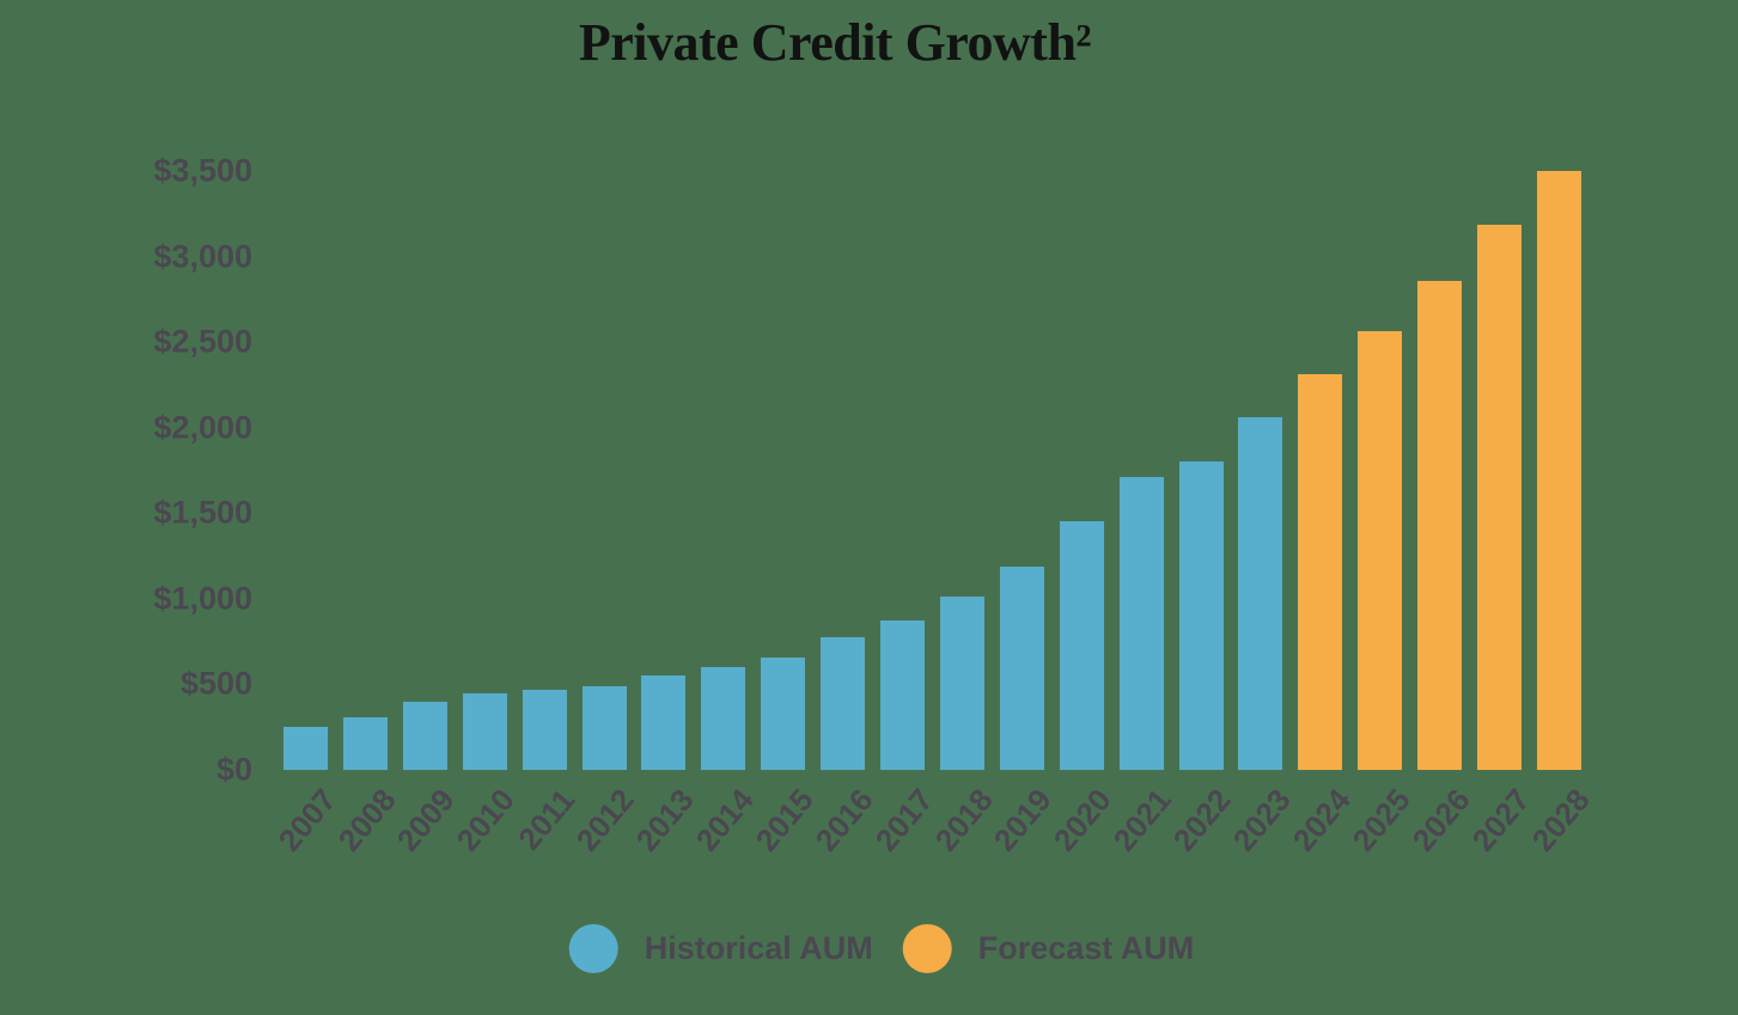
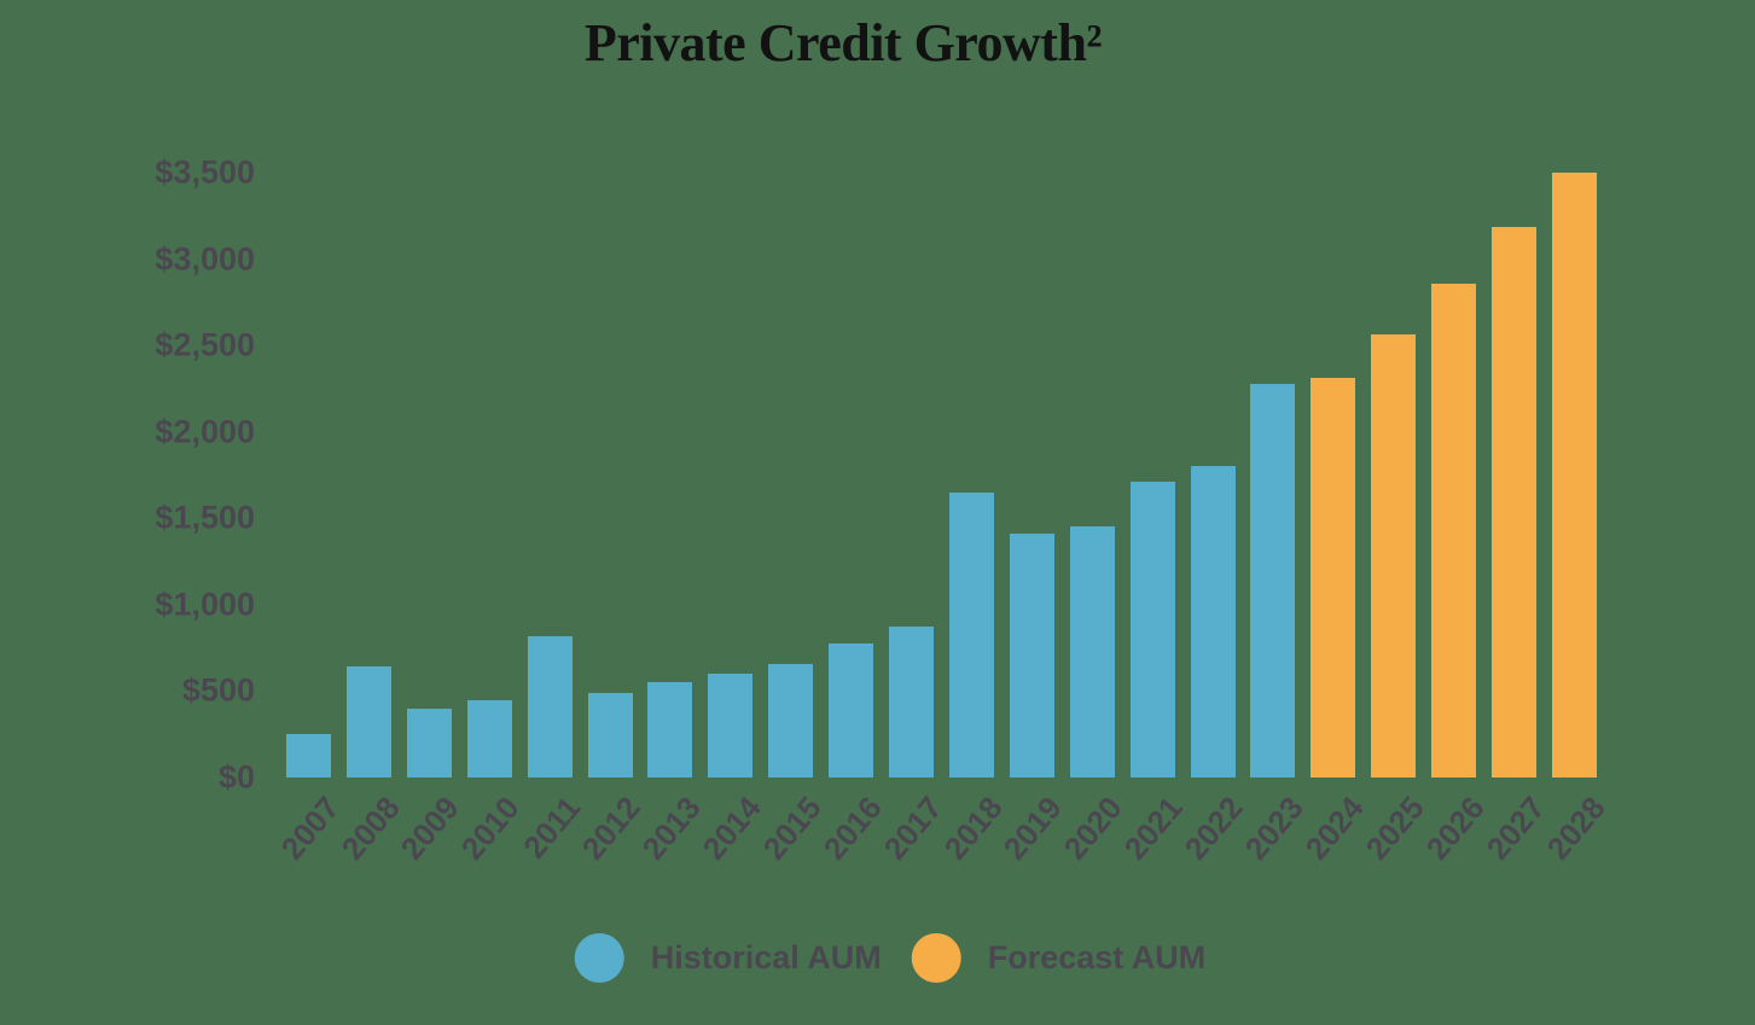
Historical AUM/2008: $300 -> $640
Historical AUM/2011: $460 -> $820
Historical AUM/2018: $1020 -> $1650
Historical AUM/2019: $1180 -> $1410
Historical AUM/2023: $2060 -> $2280
